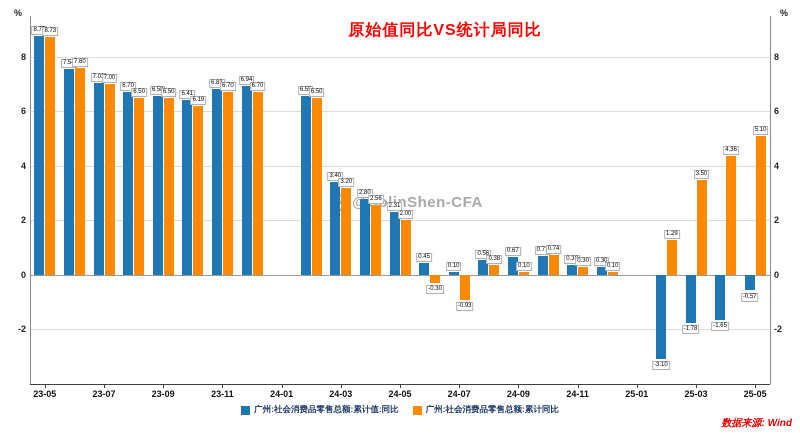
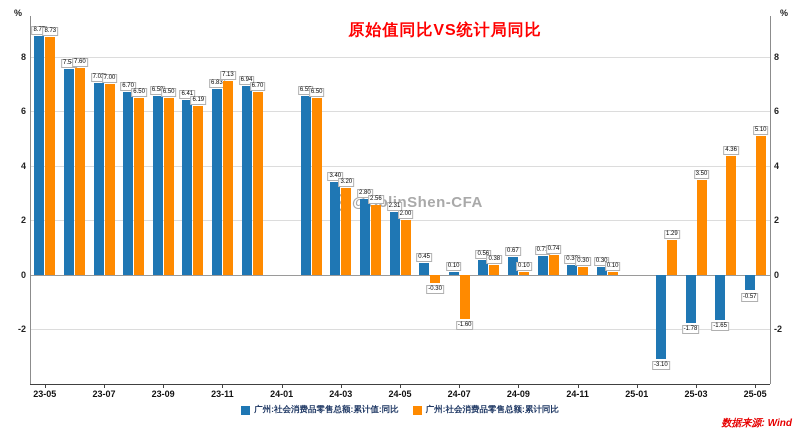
广州:社会消费品零售总额:累计同比/23-11: 6.70 -> 7.13
广州:社会消费品零售总额:累计同比/24-07: -0.93 -> -1.60
